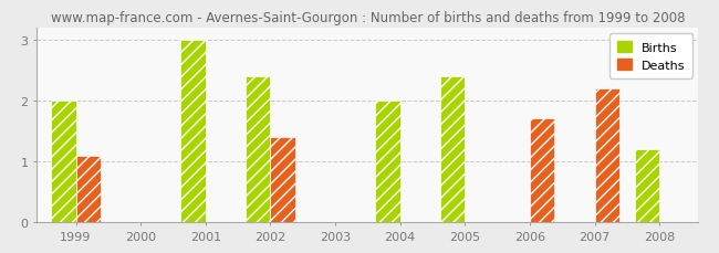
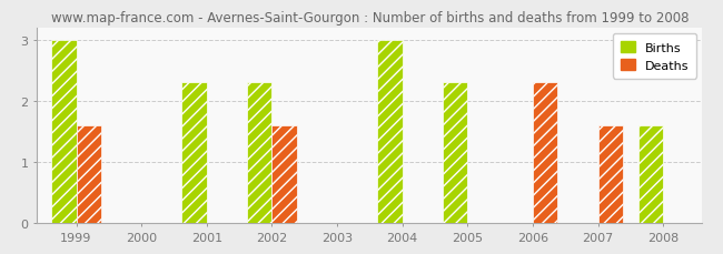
Births/1999: 2.0 -> 3.0
Deaths/1999: 1.1 -> 1.6
Births/2001: 3.0 -> 2.3
Births/2002: 2.4 -> 2.3
Deaths/2002: 1.4 -> 1.6
Births/2004: 2.0 -> 3.0
Births/2005: 2.4 -> 2.3
Deaths/2006: 1.7 -> 2.3
Deaths/2007: 2.2 -> 1.6
Births/2008: 1.2 -> 1.6
